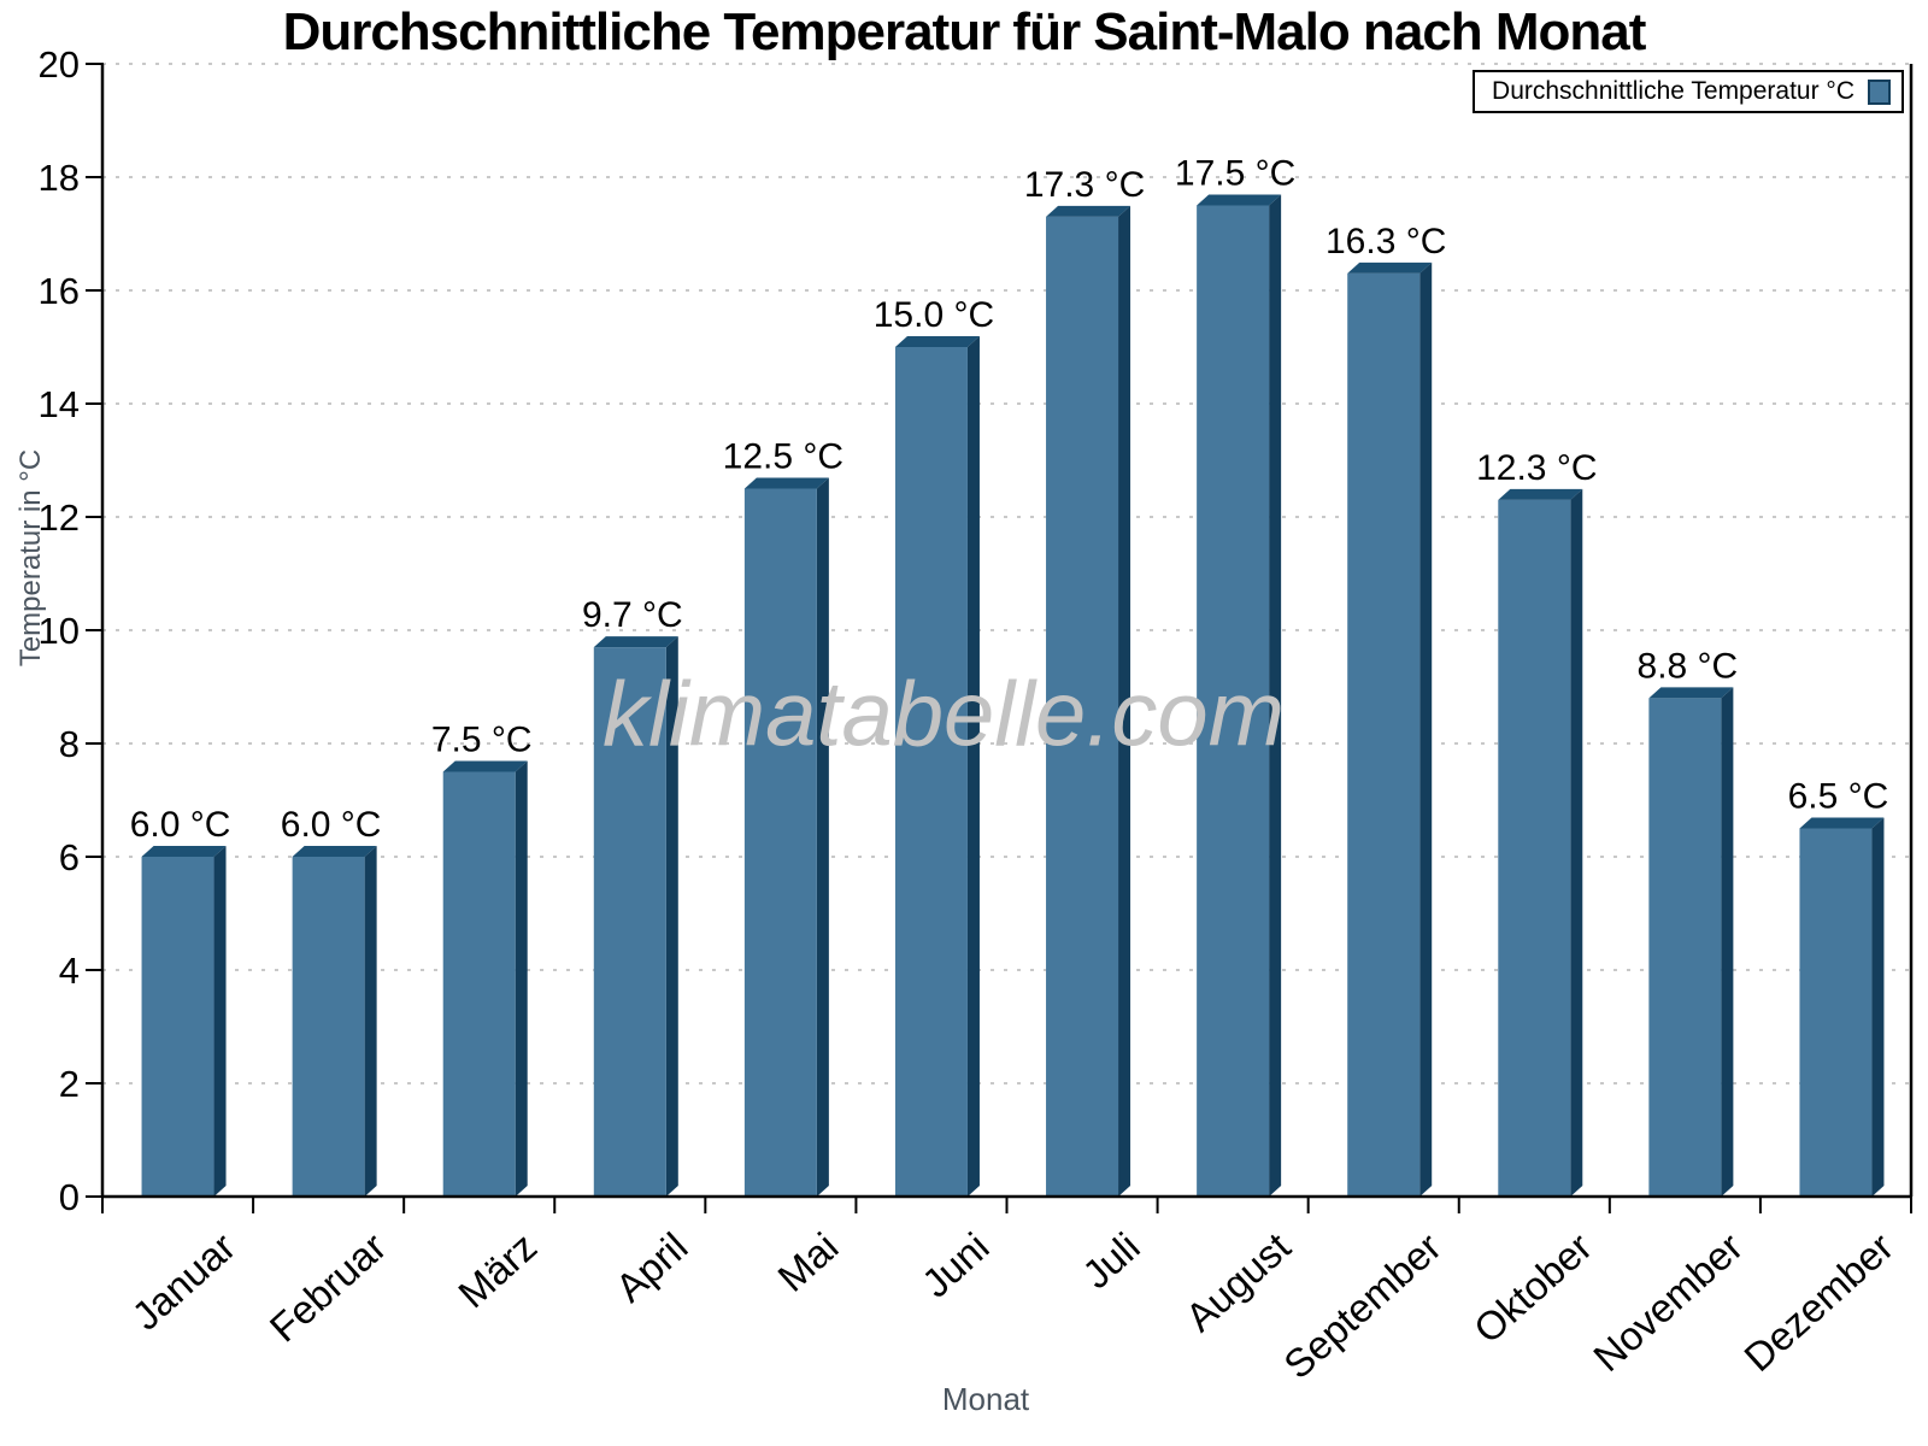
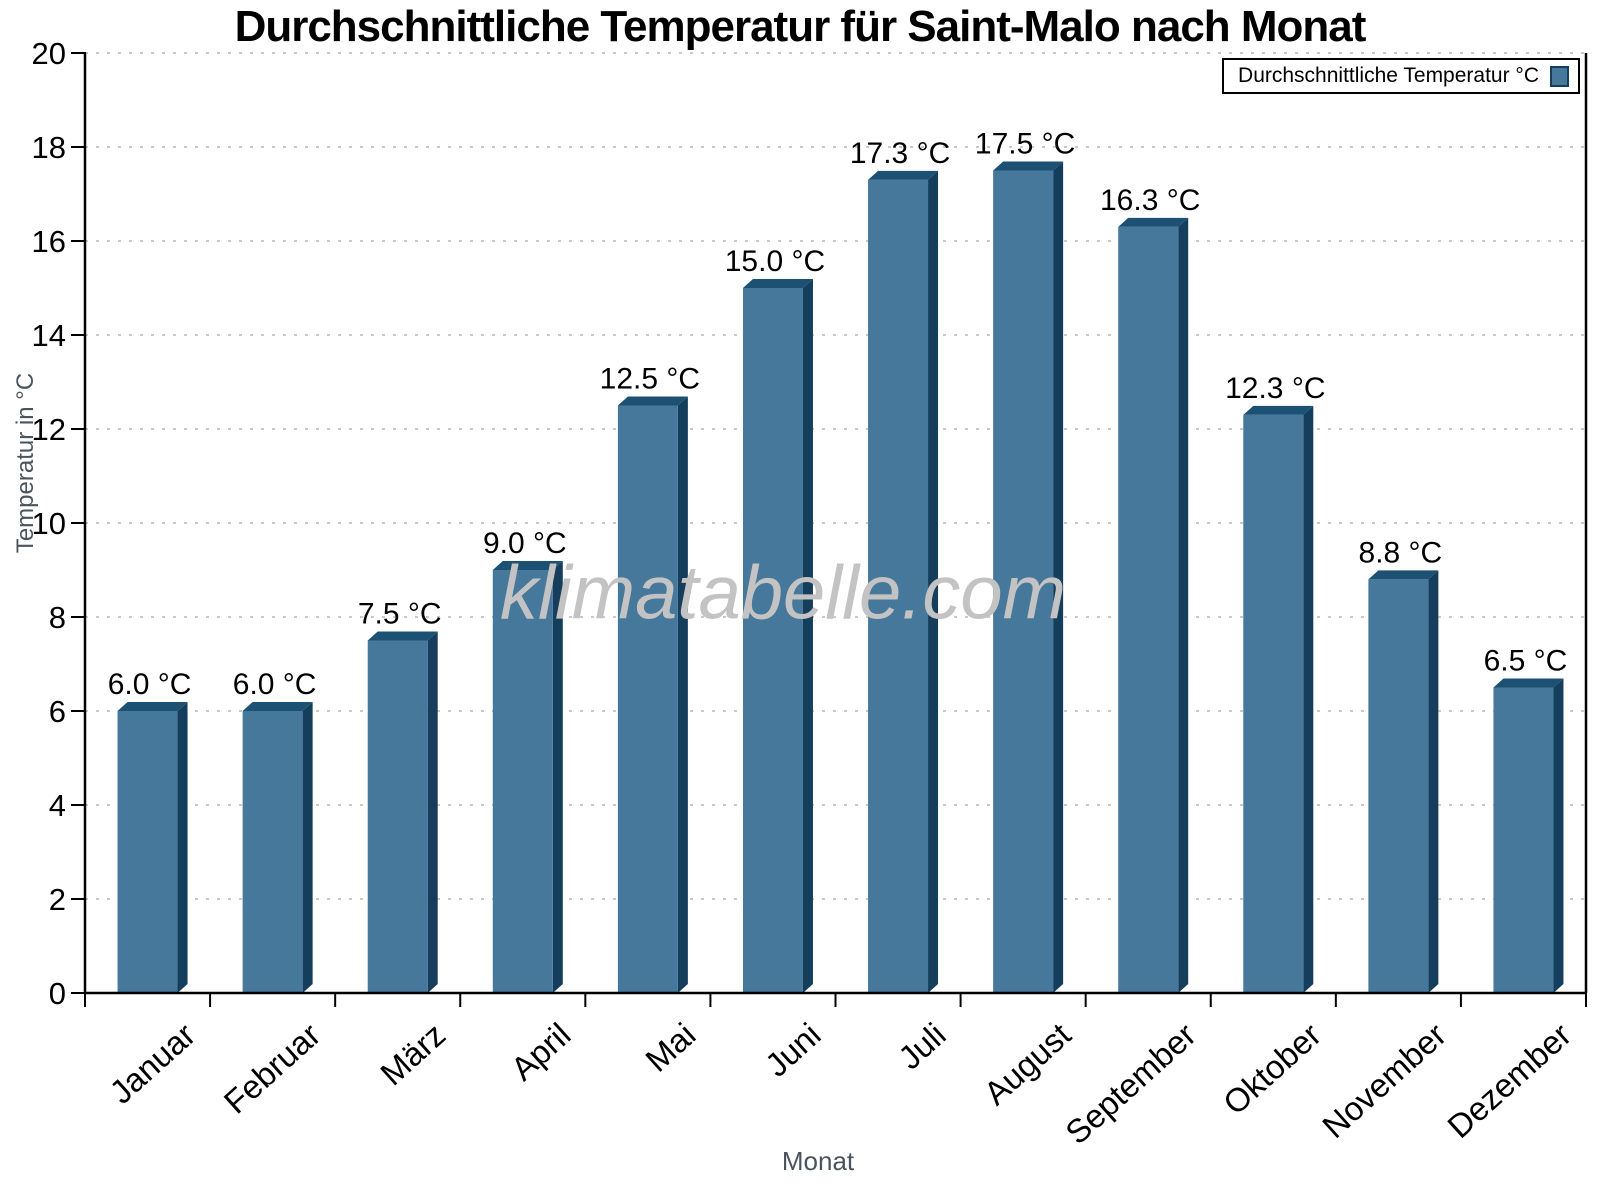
April: 9.7 -> 9.0
